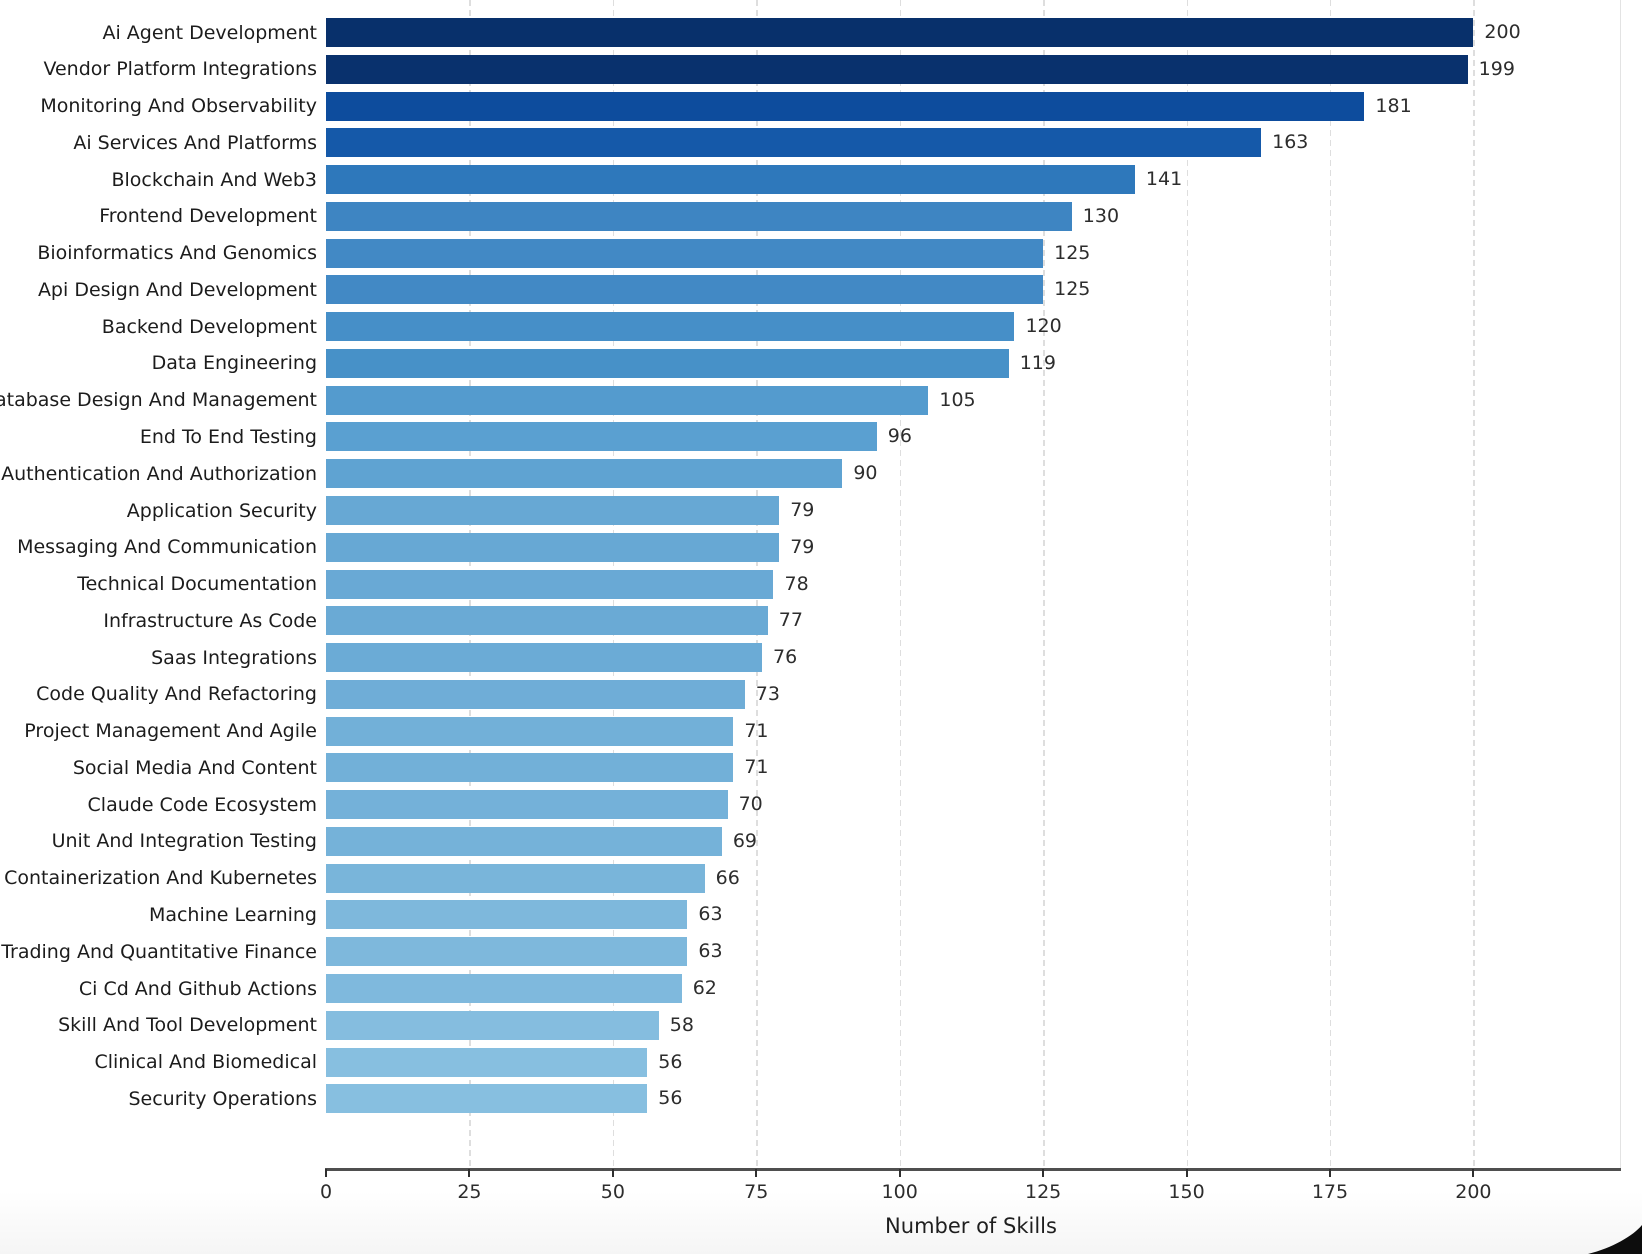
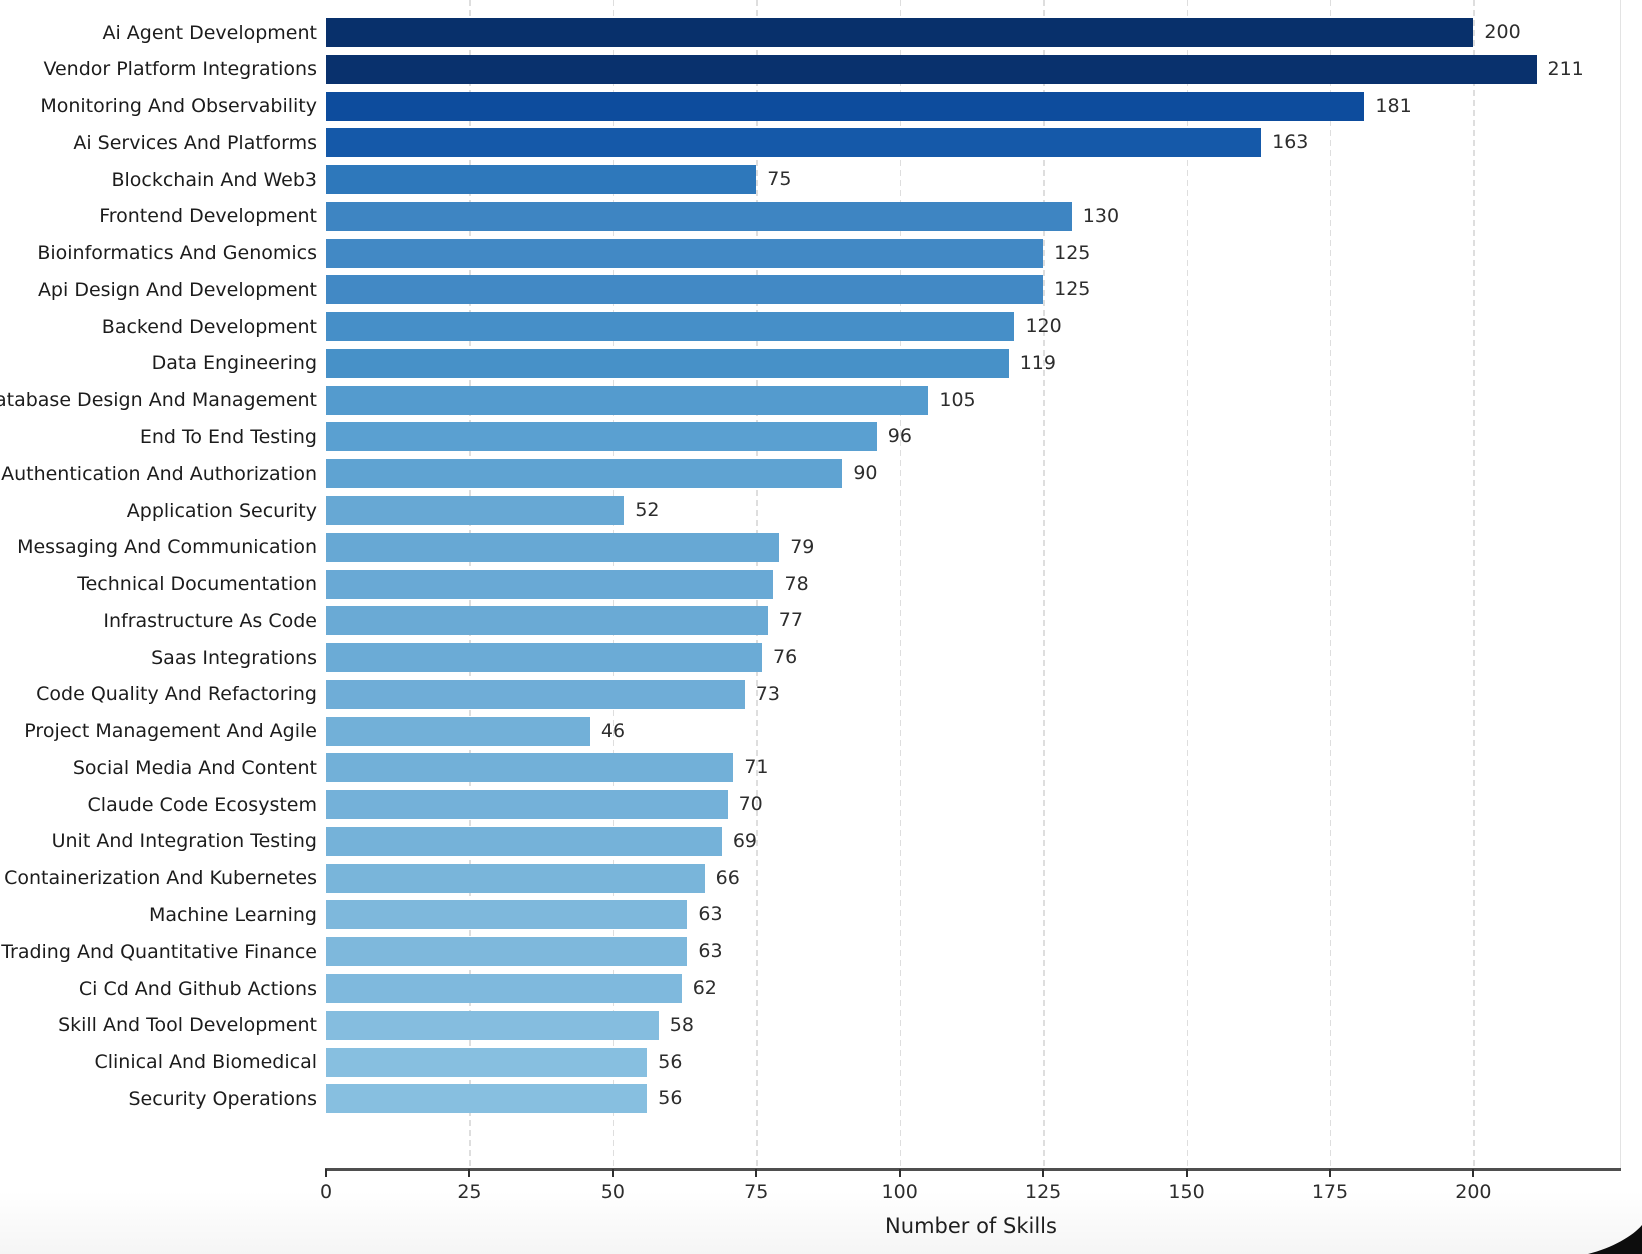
Vendor Platform Integrations: 199 -> 211
Blockchain And Web3: 141 -> 75
Application Security: 79 -> 52
Project Management And Agile: 71 -> 46
